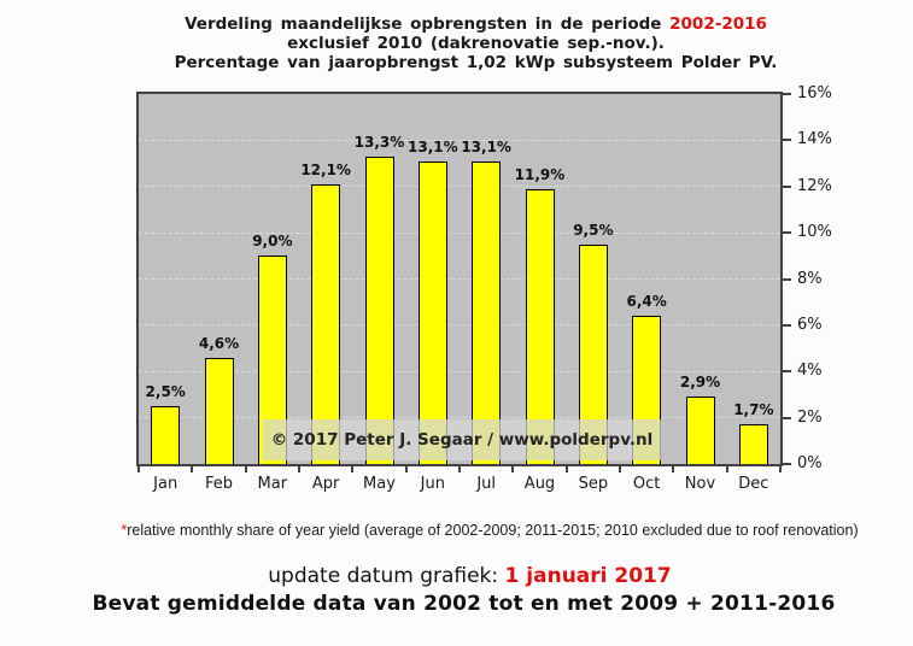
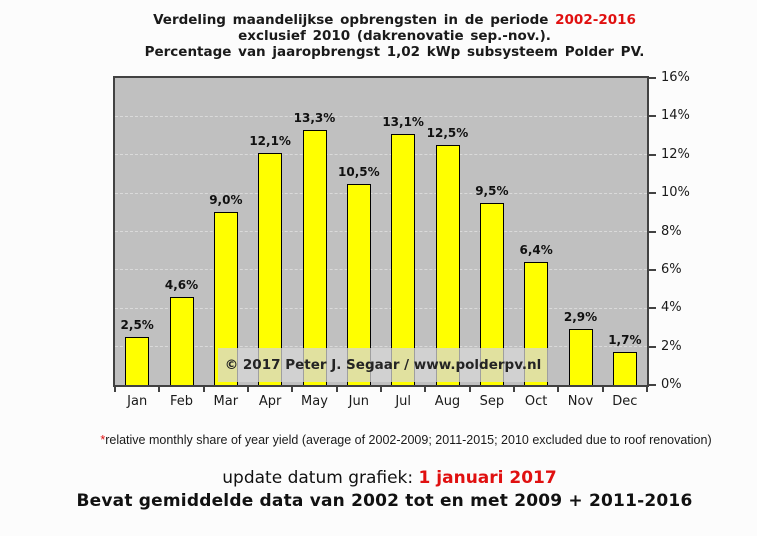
Jun: 13,1% -> 10,5%
Aug: 11,9% -> 12,5%
